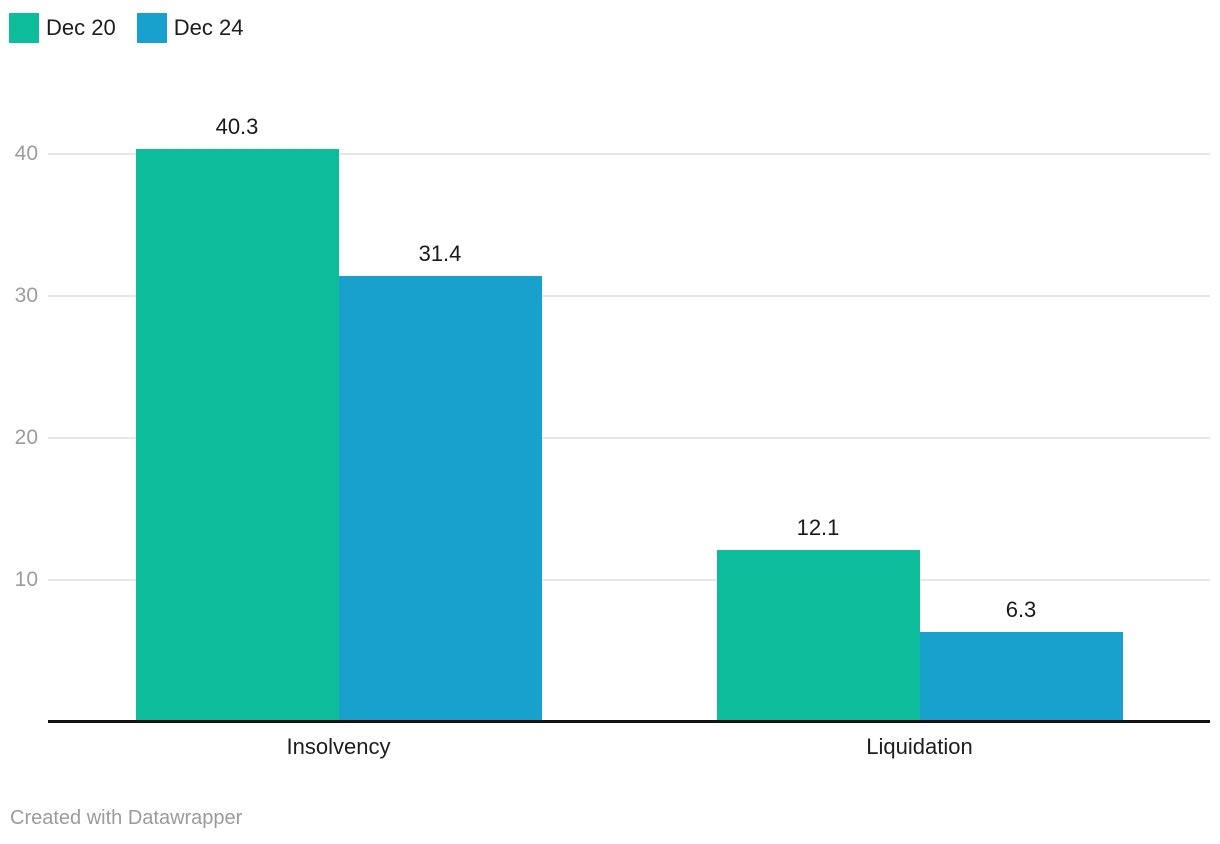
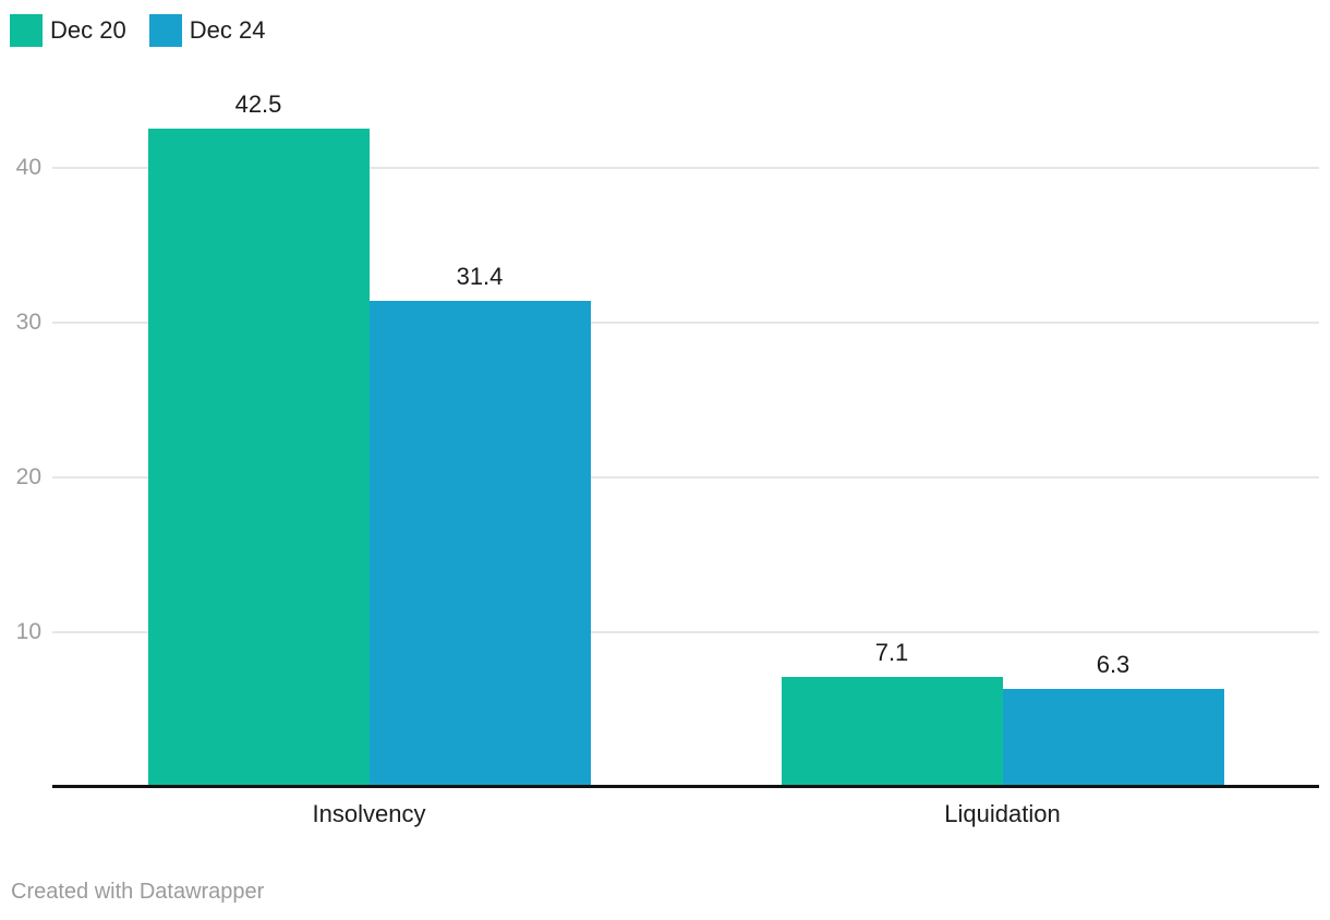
Dec 20/Insolvency: 40.3 -> 42.5
Dec 20/Liquidation: 12.1 -> 7.1
